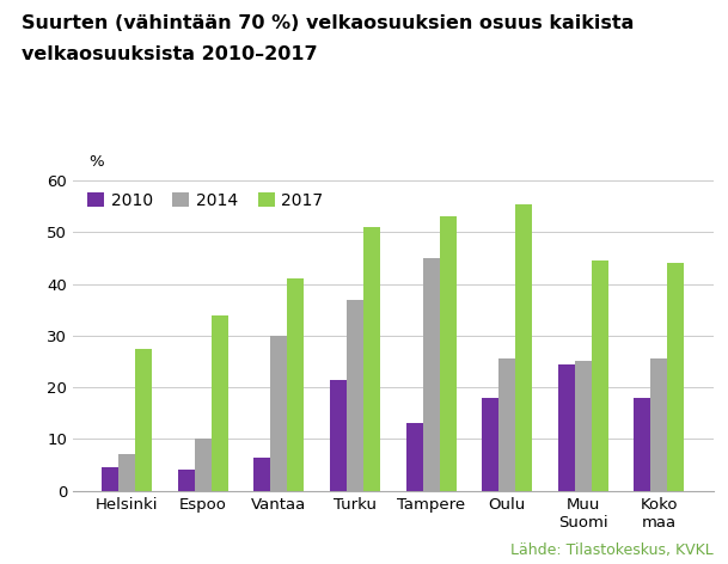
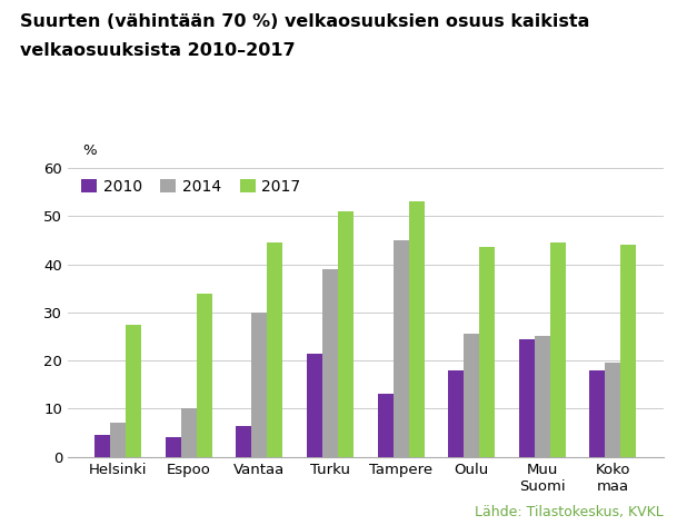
2017/Vantaa: 41.0 -> 44.5
2014/Turku: 37.0 -> 39.0
2017/Oulu: 55.5 -> 43.5
2014/Koko maa: 25.5 -> 19.5
